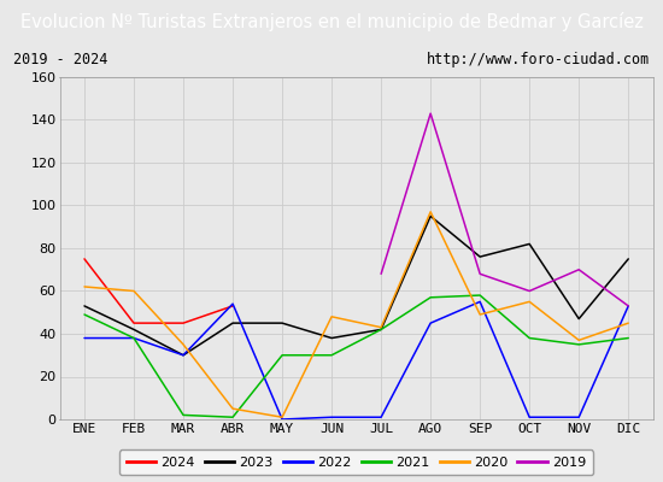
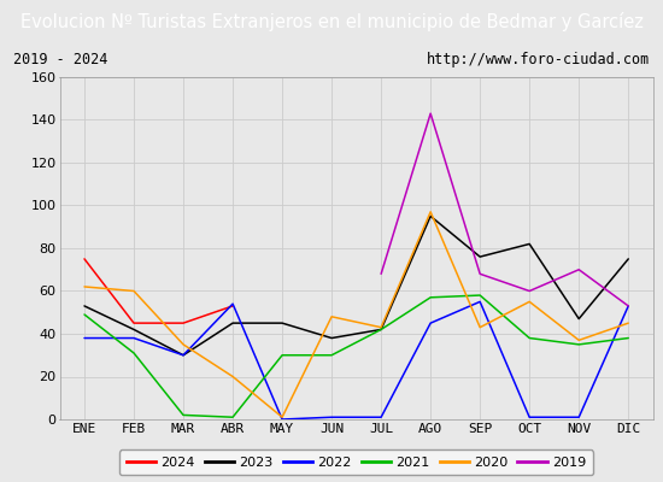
2021/FEB: 38 -> 31
2020/ABR: 5 -> 20
2020/SEP: 49 -> 43
